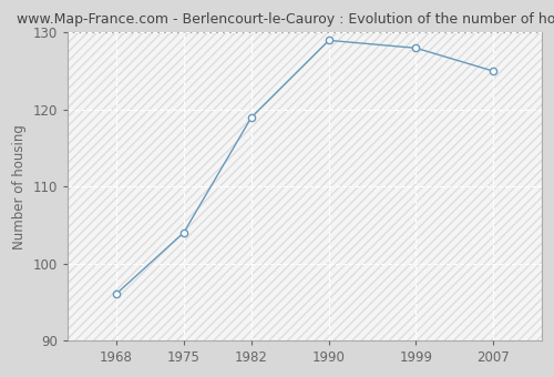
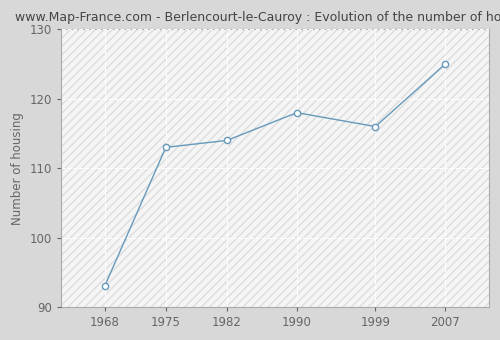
1968: 96 -> 93
1975: 104 -> 113
1982: 119 -> 114
1990: 129 -> 118
1999: 128 -> 116
